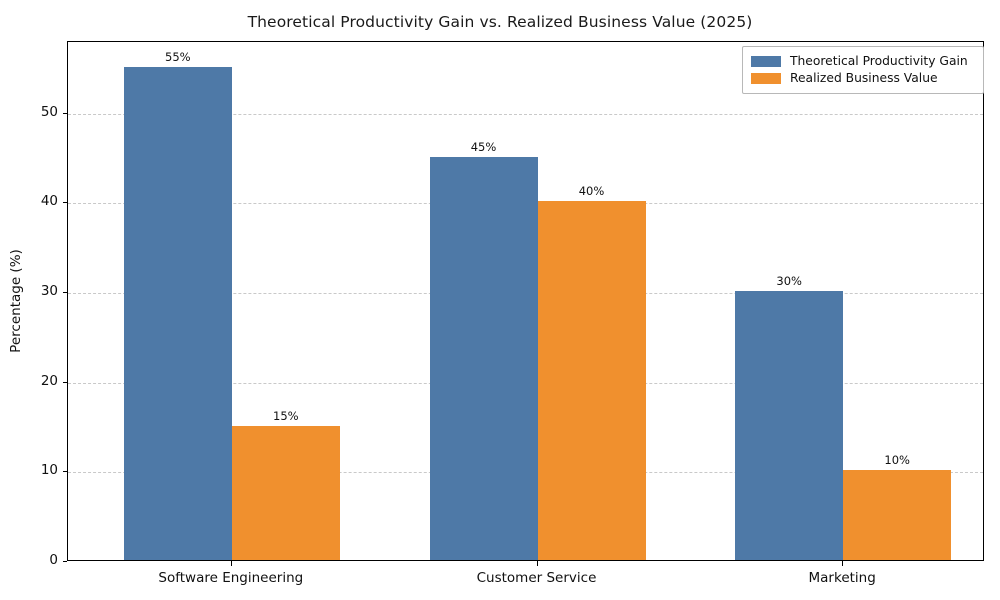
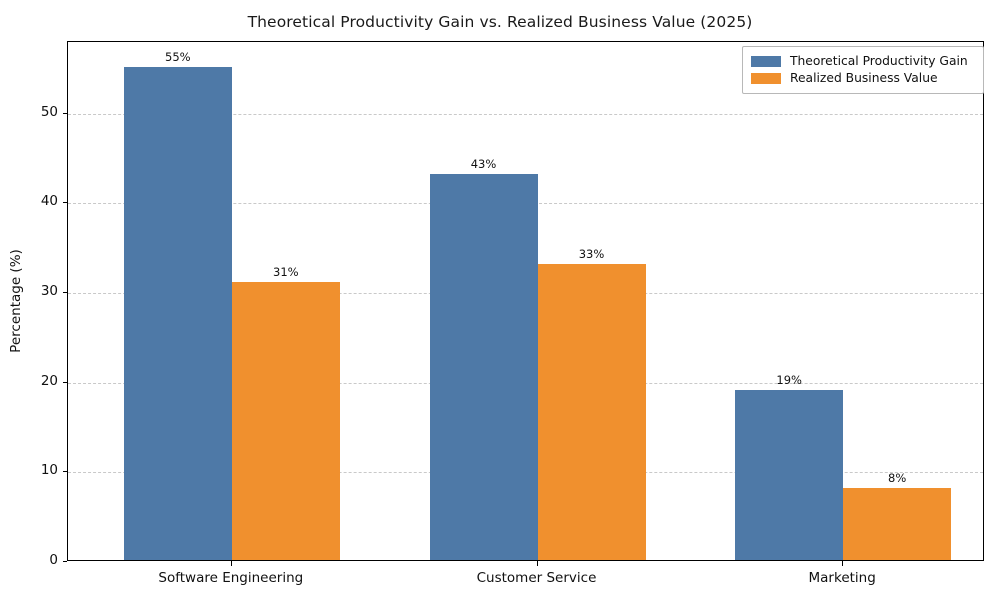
Realized Business Value/Software Engineering: 15% -> 31%
Theoretical Productivity Gain/Customer Service: 45% -> 43%
Realized Business Value/Customer Service: 40% -> 33%
Theoretical Productivity Gain/Marketing: 30% -> 19%
Realized Business Value/Marketing: 10% -> 8%
